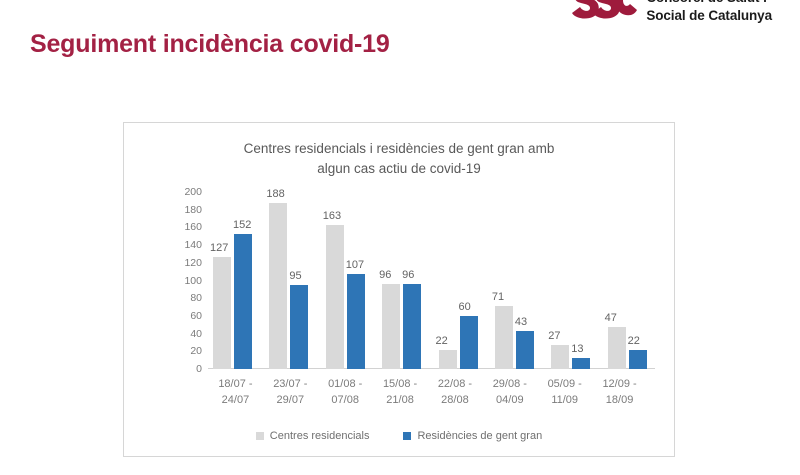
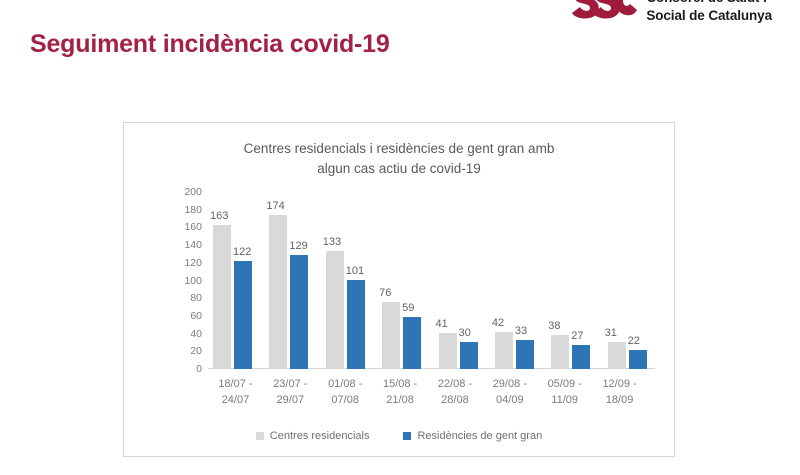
Centres residencials/18/07 - 24/07: 127 -> 163
Residències de gent gran/18/07 - 24/07: 152 -> 122
Centres residencials/23/07 - 29/07: 188 -> 174
Residències de gent gran/23/07 - 29/07: 95 -> 129
Centres residencials/01/08 - 07/08: 163 -> 133
Residències de gent gran/01/08 - 07/08: 107 -> 101
Centres residencials/15/08 - 21/08: 96 -> 76
Residències de gent gran/15/08 - 21/08: 96 -> 59
Centres residencials/22/08 - 28/08: 22 -> 41
Residències de gent gran/22/08 - 28/08: 60 -> 30
Centres residencials/29/08 - 04/09: 71 -> 42
Residències de gent gran/29/08 - 04/09: 43 -> 33
Centres residencials/05/09 - 11/09: 27 -> 38
Residències de gent gran/05/09 - 11/09: 13 -> 27
Centres residencials/12/09 - 18/09: 47 -> 31
